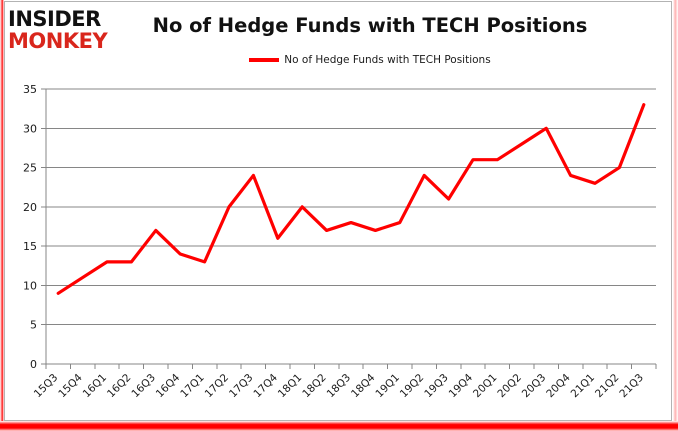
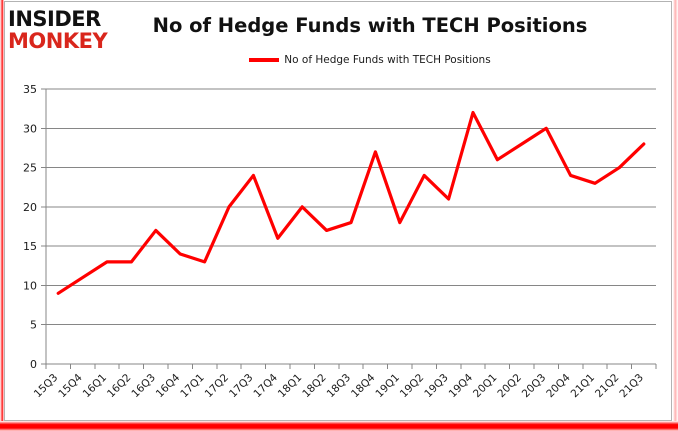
18Q4: 17 -> 27
19Q4: 26 -> 32
21Q3: 33 -> 28
